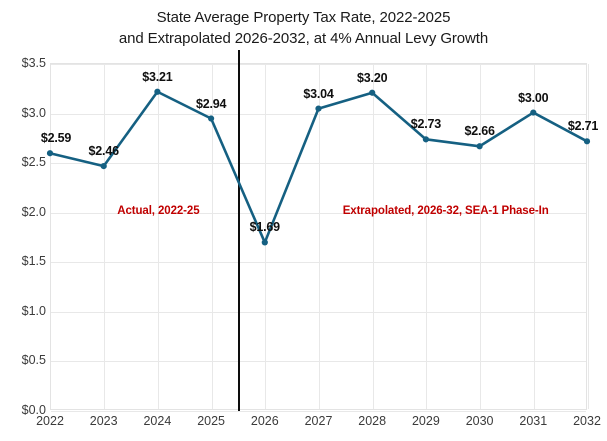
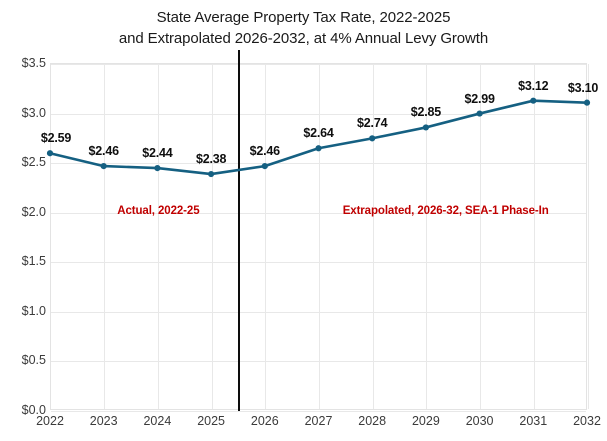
2024: $3.21 -> $2.44
2025: $2.94 -> $2.38
2026: $1.69 -> $2.46
2027: $3.04 -> $2.64
2028: $3.20 -> $2.74
2029: $2.73 -> $2.85
2030: $2.66 -> $2.99
2031: $3.00 -> $3.12
2032: $2.71 -> $3.10
